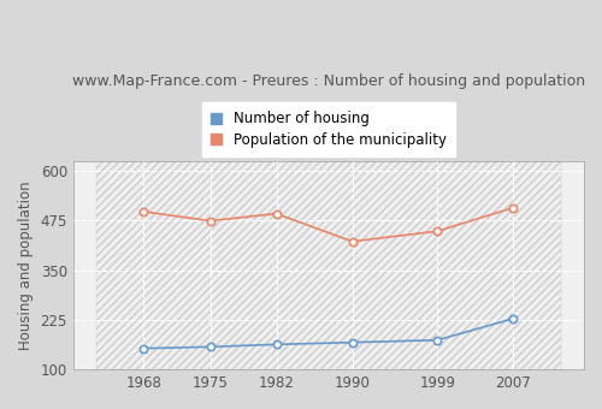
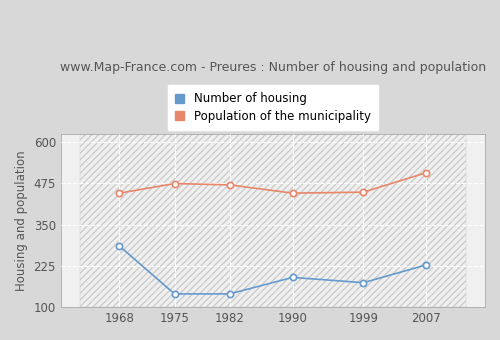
Number of housing/1968: 153 -> 285
Population of the municipality/1968: 497 -> 445
Number of housing/1975: 157 -> 140
Number of housing/1982: 163 -> 140
Population of the municipality/1982: 492 -> 470
Number of housing/1990: 168 -> 190
Population of the municipality/1990: 422 -> 445
